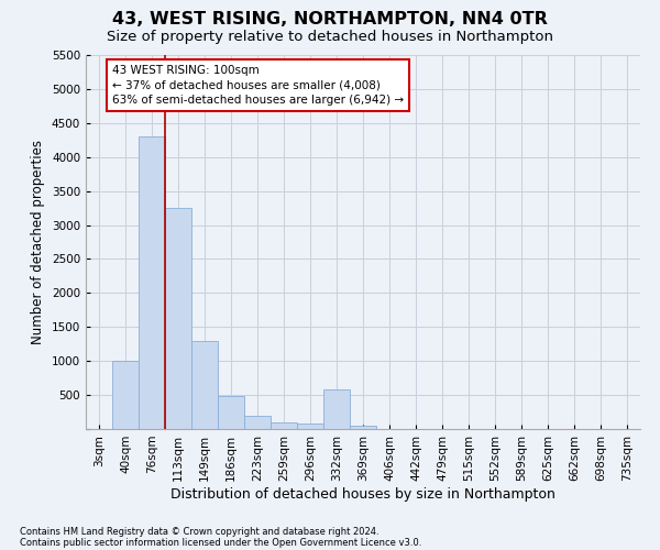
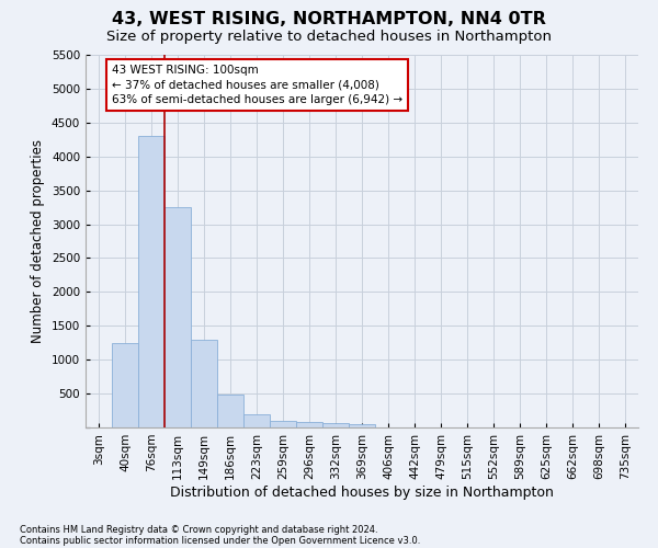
40sqm: 1000 -> 1250
332sqm: 580 -> 60
